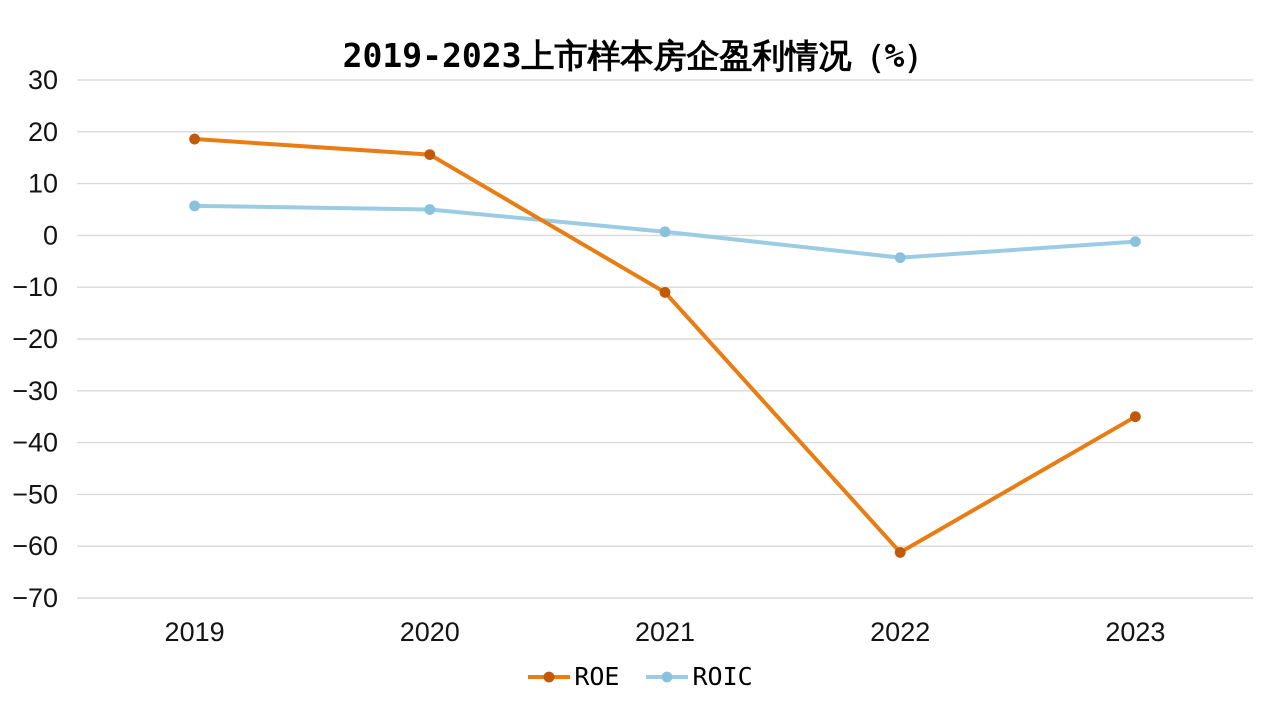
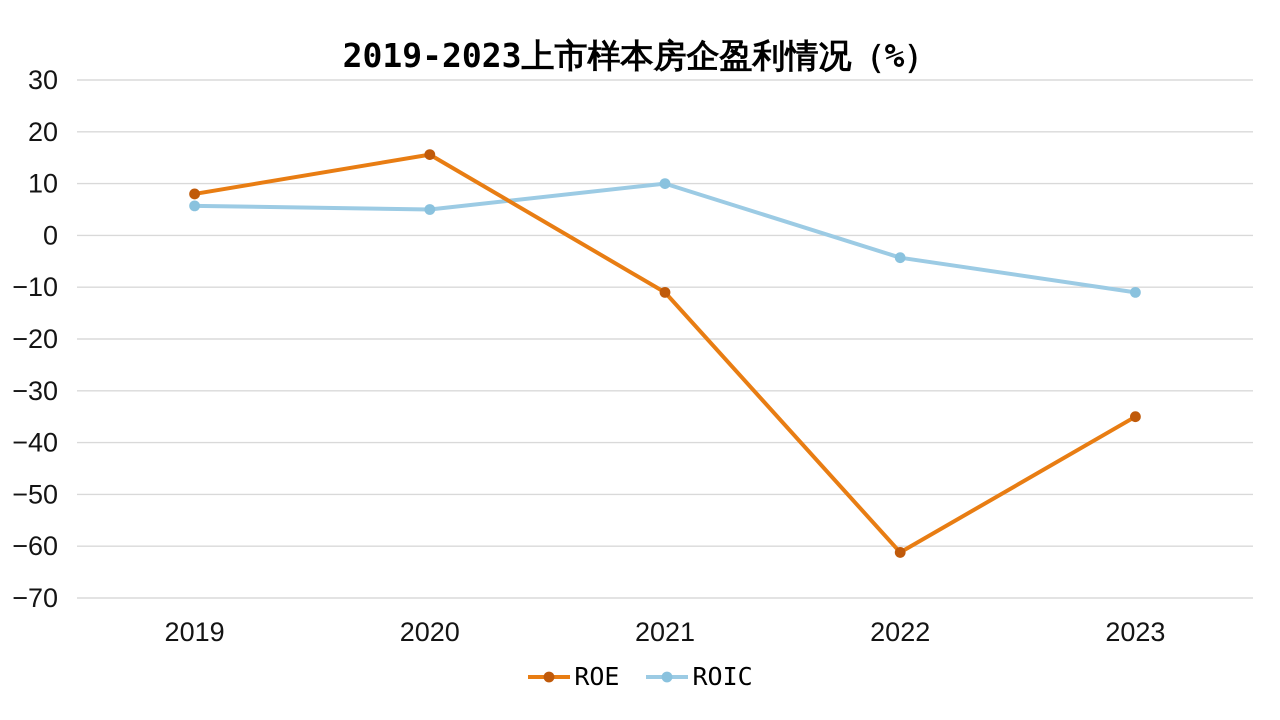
ROE/2019: 19 -> 8
ROIC/2021: 1 -> 10
ROIC/2023: -1 -> -11
